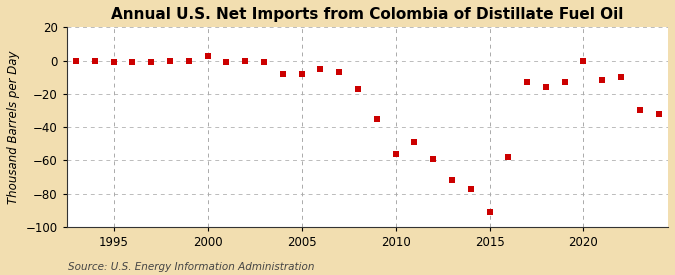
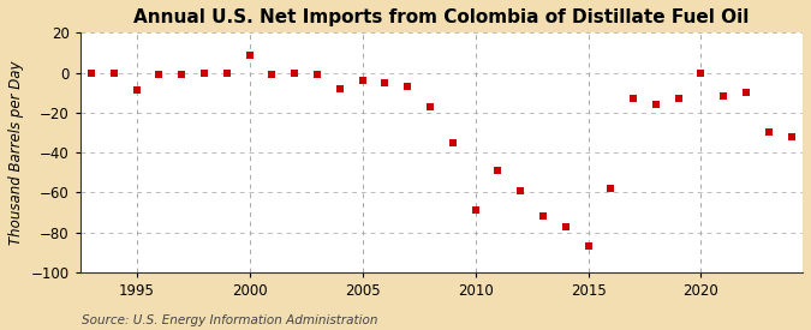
1995: -1 -> -9
2000: 3 -> 9
2005: -8 -> -4
2010: -56 -> -69
2015: -91 -> -87
